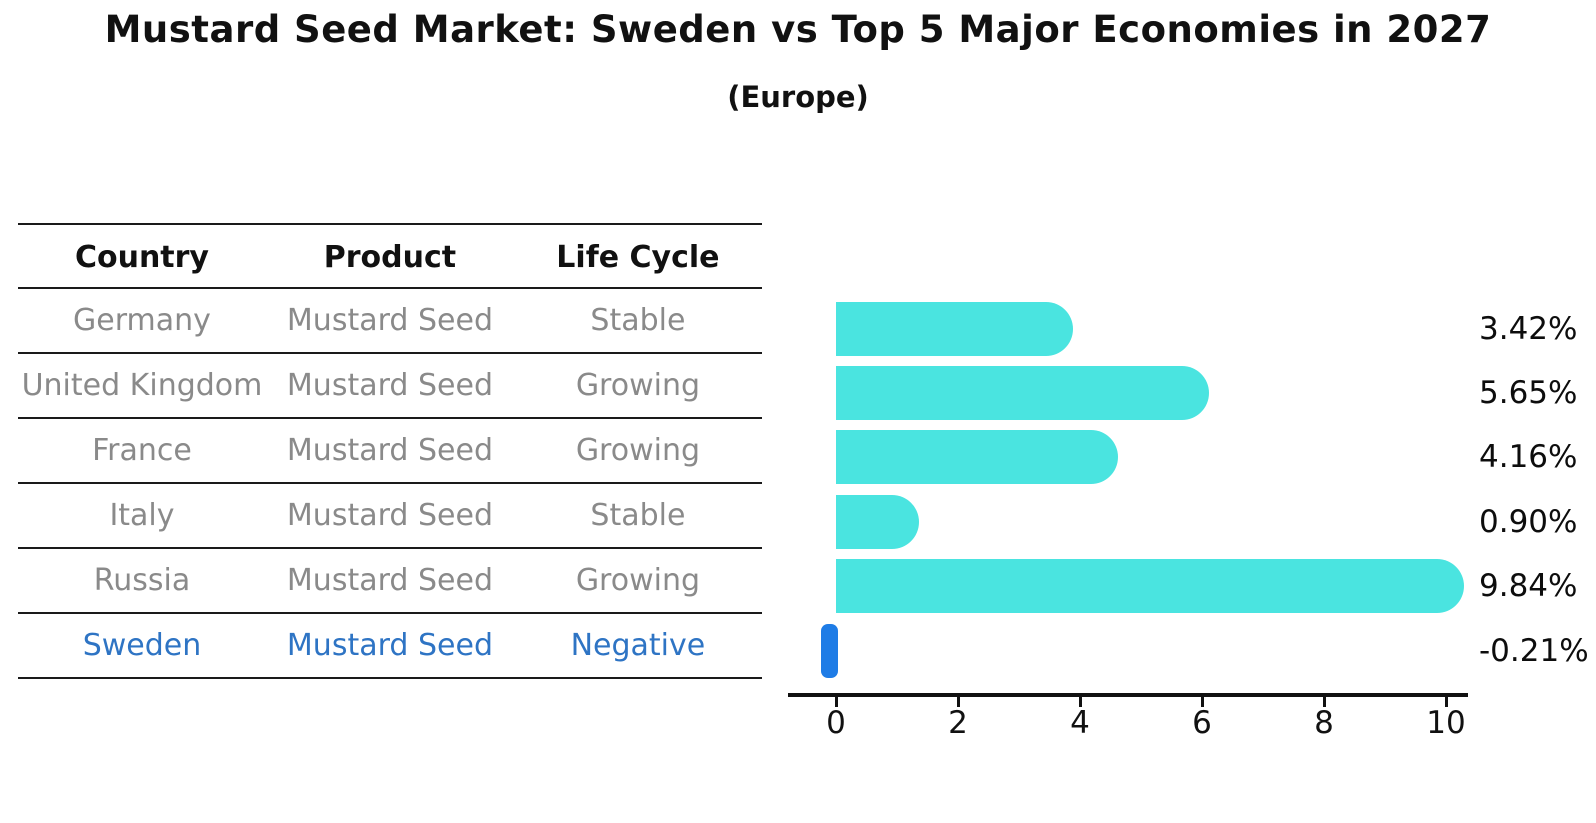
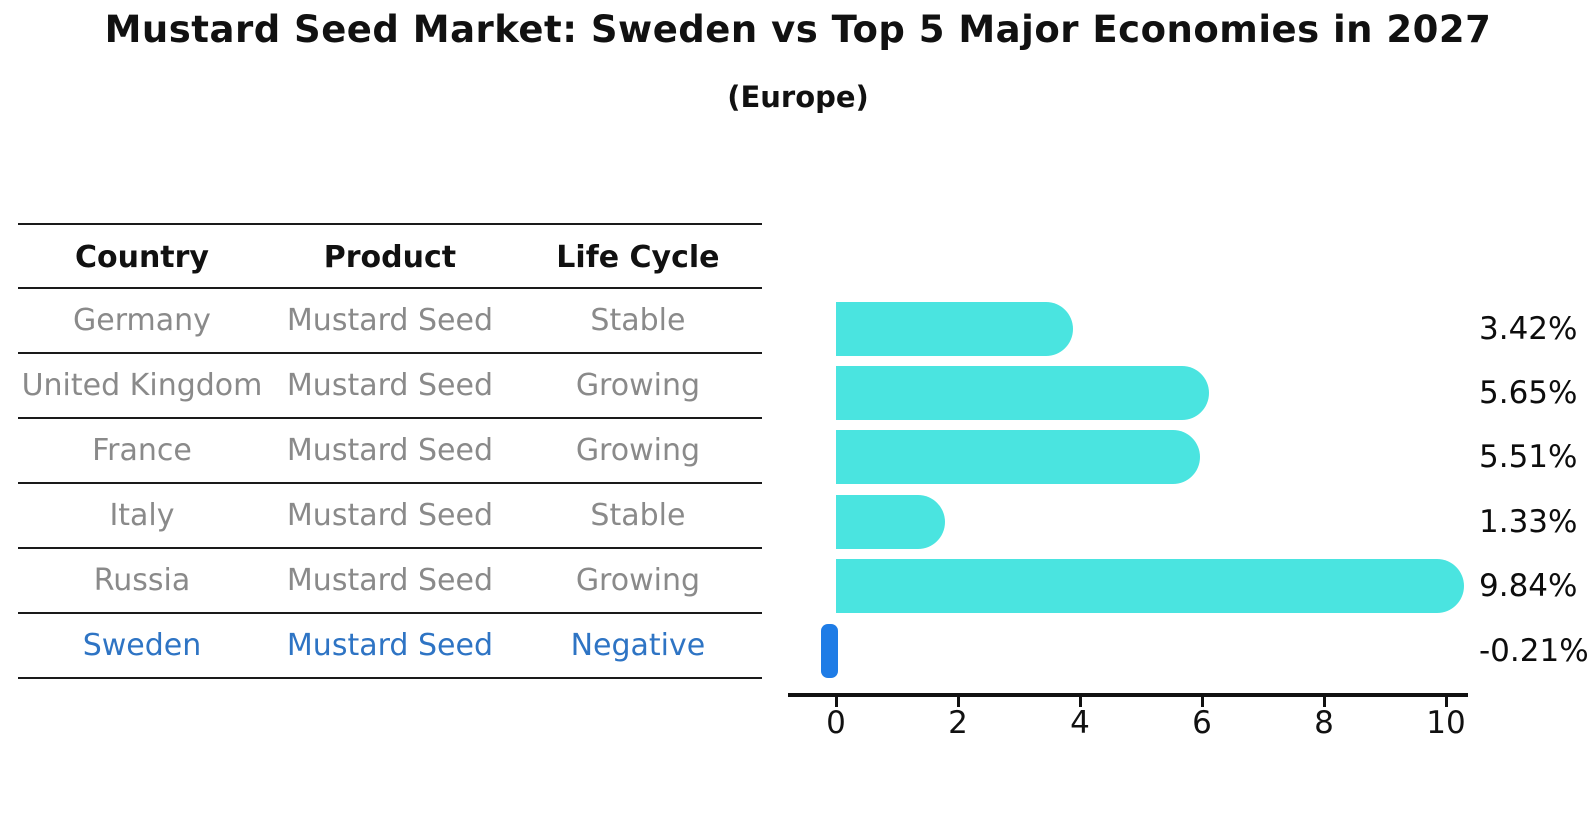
France: 4.16% -> 5.51%
Italy: 0.90% -> 1.33%
